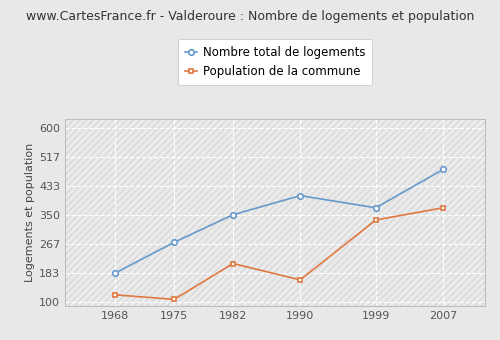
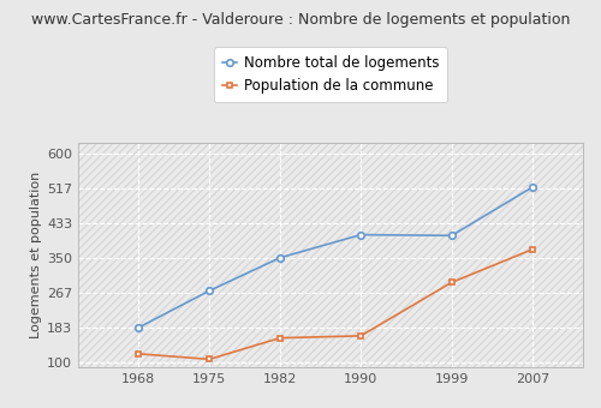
Population de la commune/1982: 210 -> 158
Nombre total de logements/1999: 370 -> 403
Population de la commune/1999: 335 -> 291
Nombre total de logements/2007: 480 -> 519
